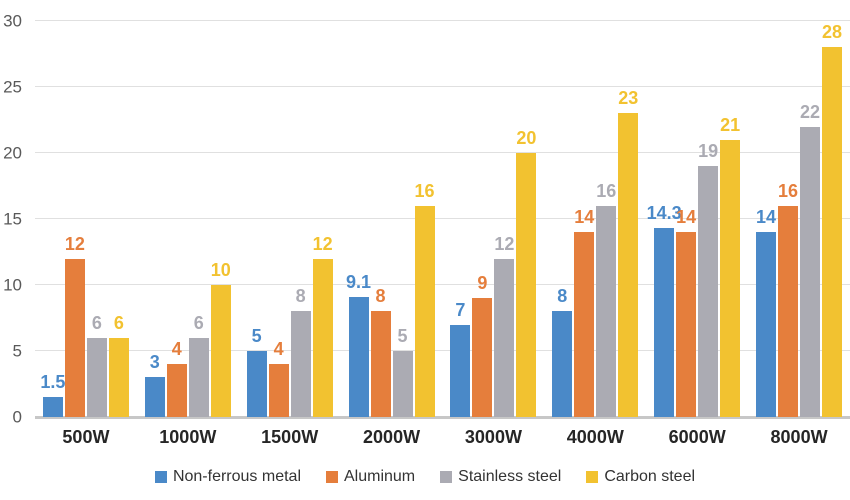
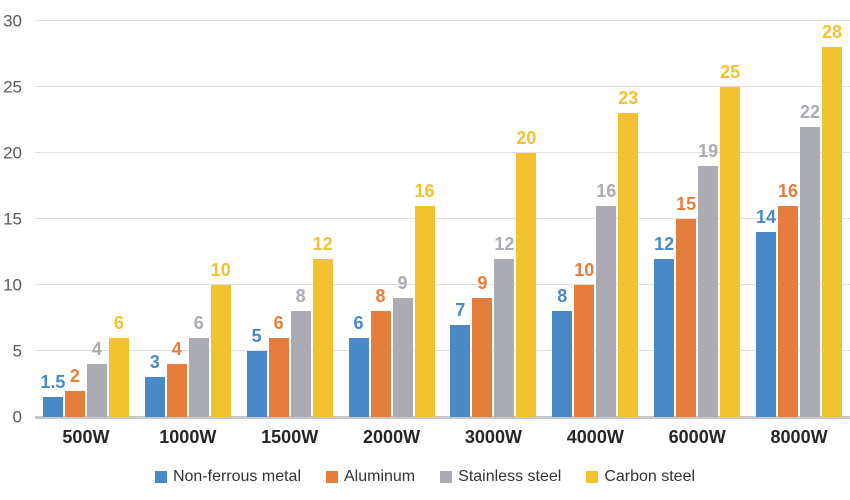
Aluminum/500W: 12 -> 2
Stainless steel/500W: 6 -> 4
Aluminum/1500W: 4 -> 6
Non-ferrous metal/2000W: 9.1 -> 6
Stainless steel/2000W: 5 -> 9
Aluminum/4000W: 14 -> 10
Non-ferrous metal/6000W: 14.3 -> 12
Aluminum/6000W: 14 -> 15
Carbon steel/6000W: 21 -> 25
